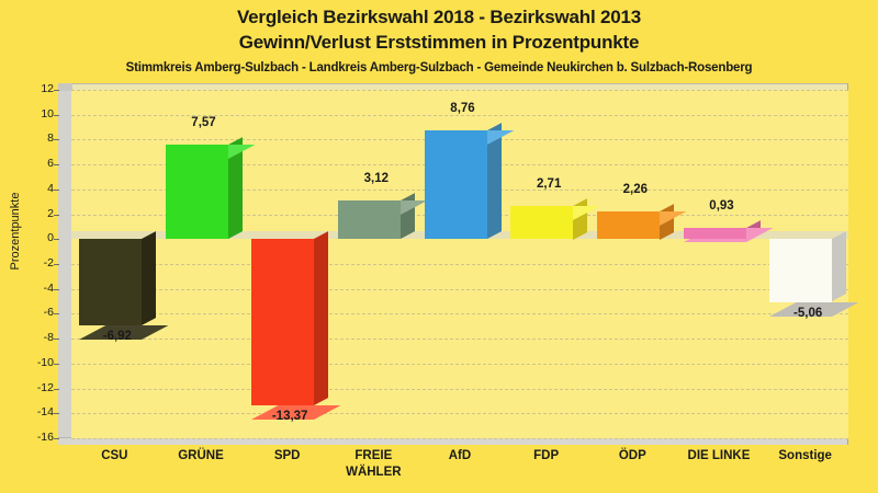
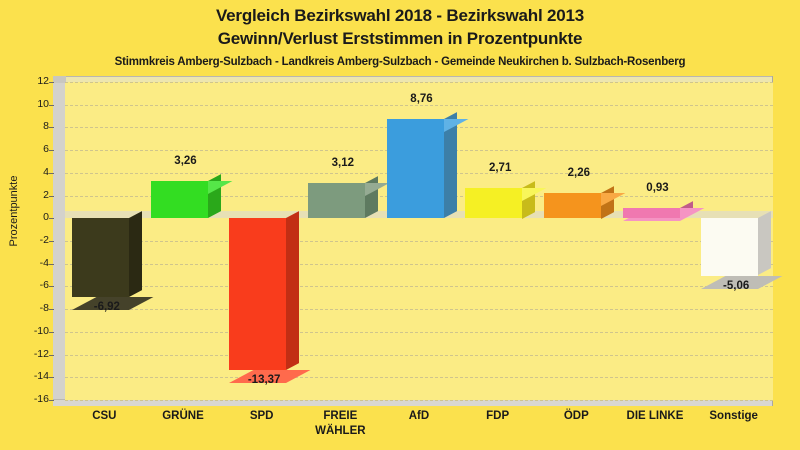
GRÜNE: 7,57 -> 3,26
